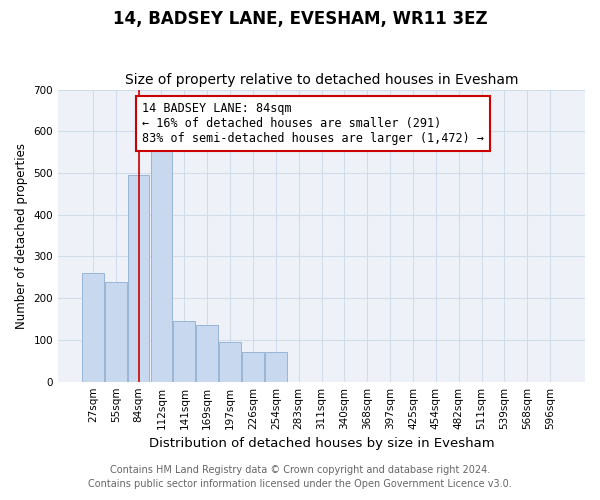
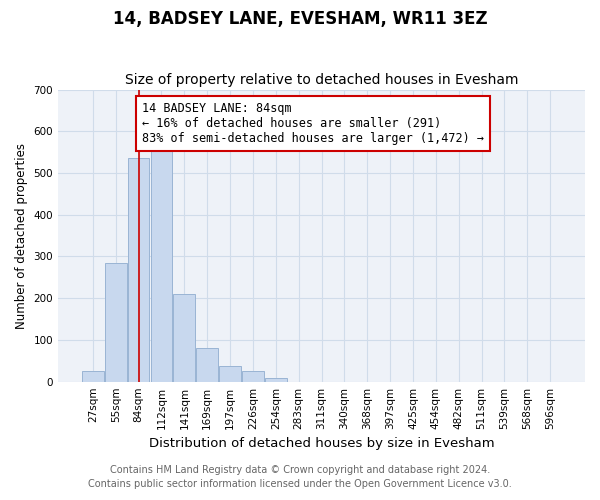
27sqm: 260 -> 25
55sqm: 240 -> 285
84sqm: 495 -> 535
141sqm: 145 -> 210
169sqm: 135 -> 80
197sqm: 95 -> 37
226sqm: 70 -> 25
254sqm: 70 -> 10
